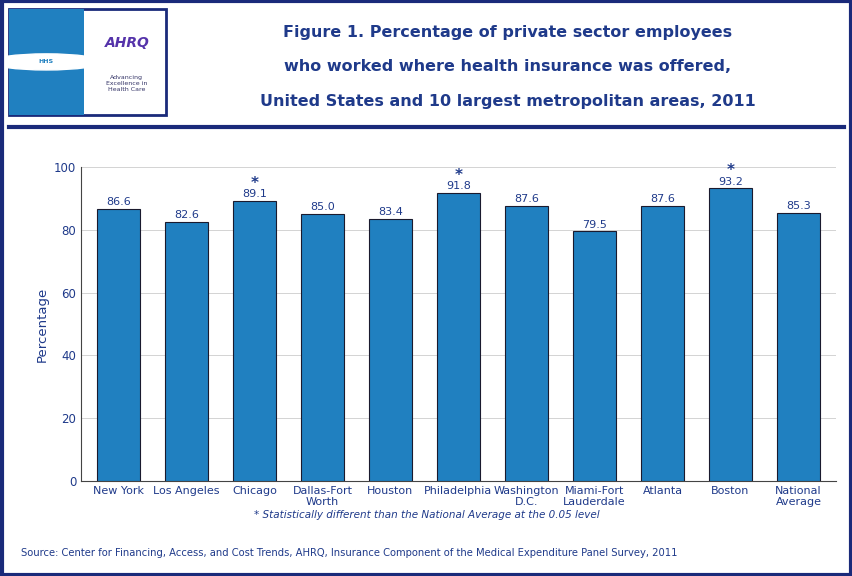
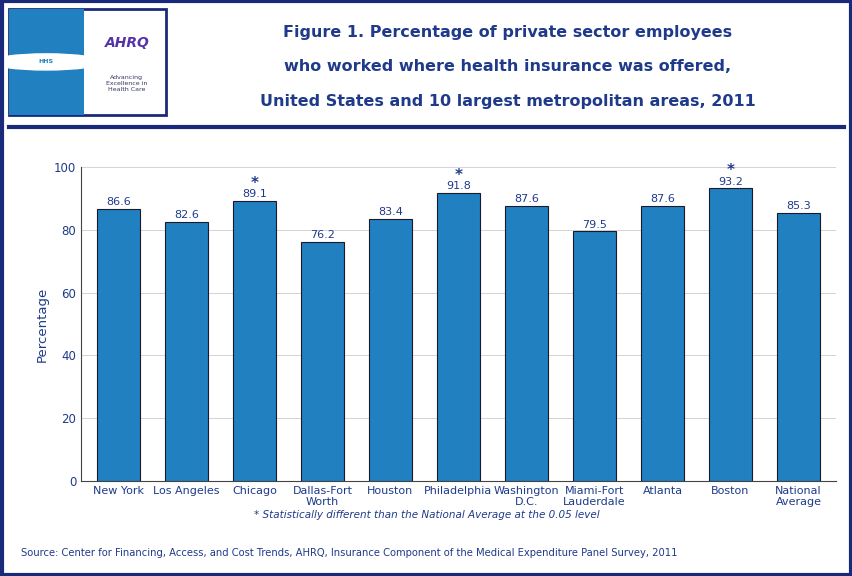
Dallas-Fort Worth: 85.0 -> 76.2
